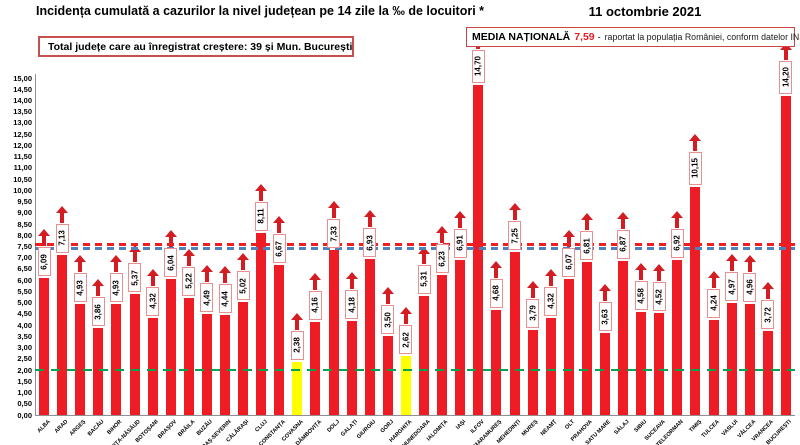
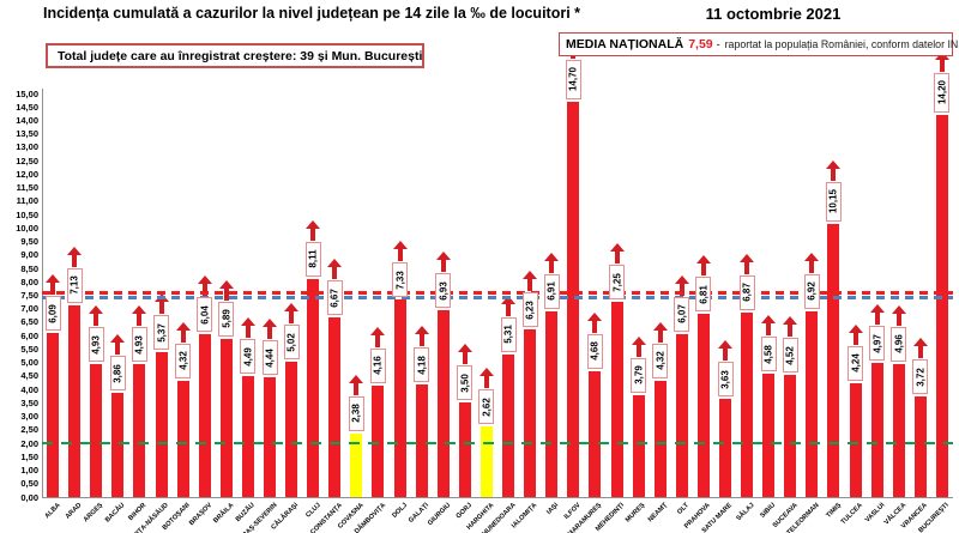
BRĂILA: 5,22 -> 5,89
